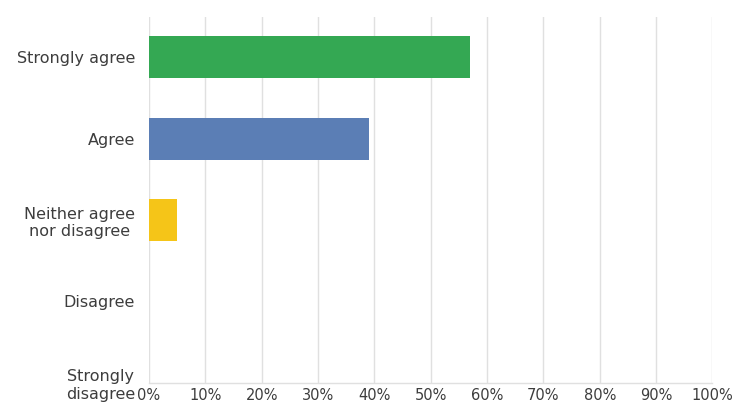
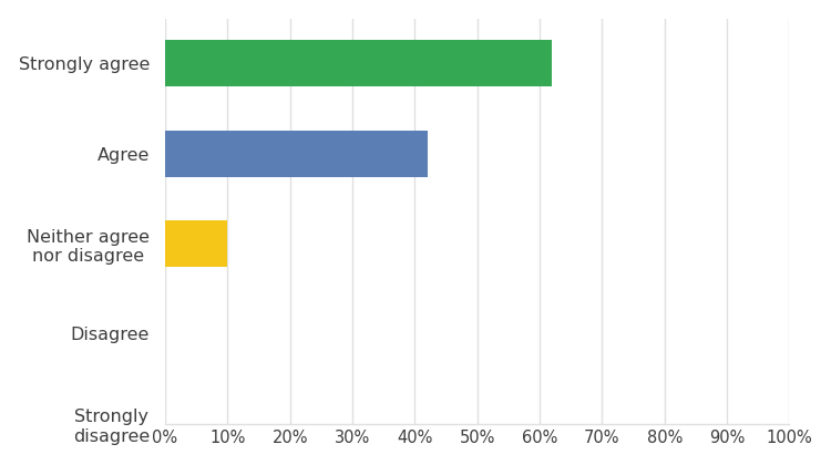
Strongly agree: 57% -> 62%
Agree: 39% -> 42%
Neither agree nor disagree: 5% -> 10%
